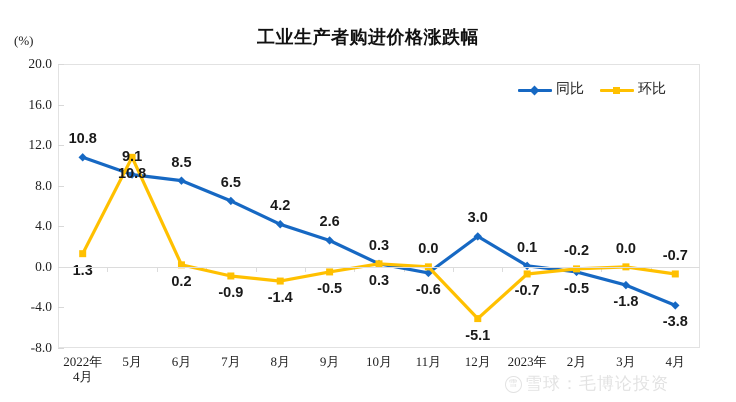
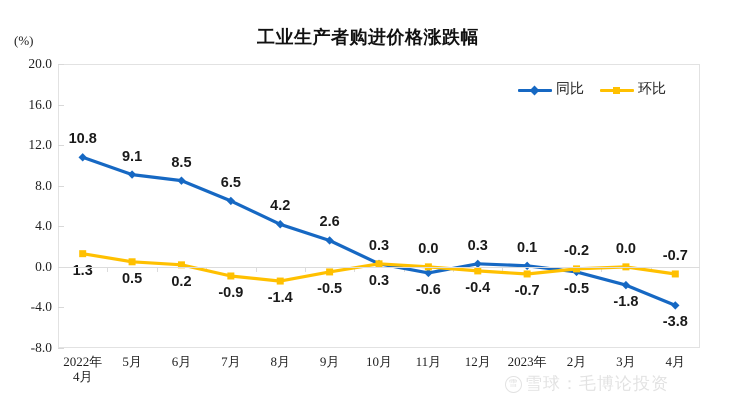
环比/5月: 10.8 -> 0.5
同比/12月: 3.0 -> 0.3
环比/12月: -5.1 -> -0.4
